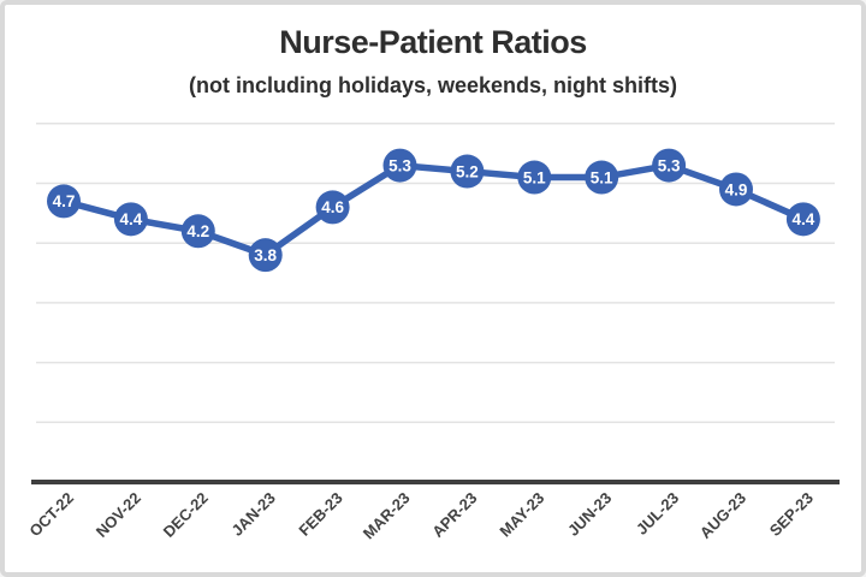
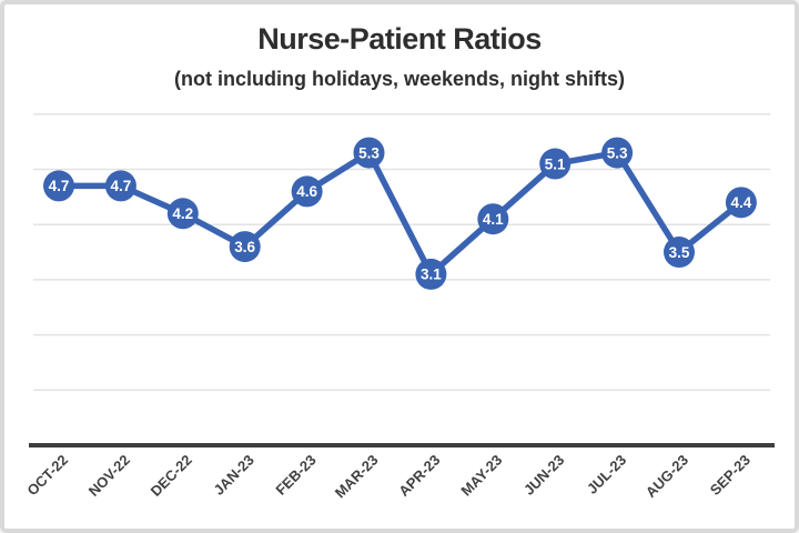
NOV-22: 4.4 -> 4.7
JAN-23: 3.8 -> 3.6
APR-23: 5.2 -> 3.1
MAY-23: 5.1 -> 4.1
AUG-23: 4.9 -> 3.5
